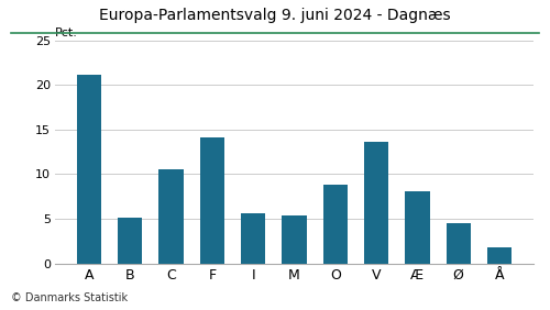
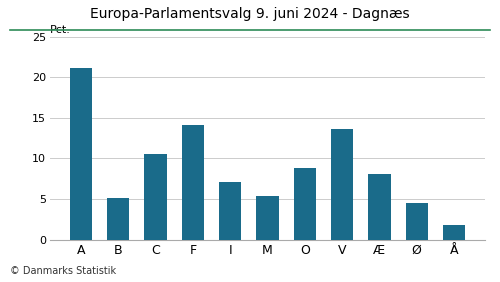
I: 5.6 -> 7.1
